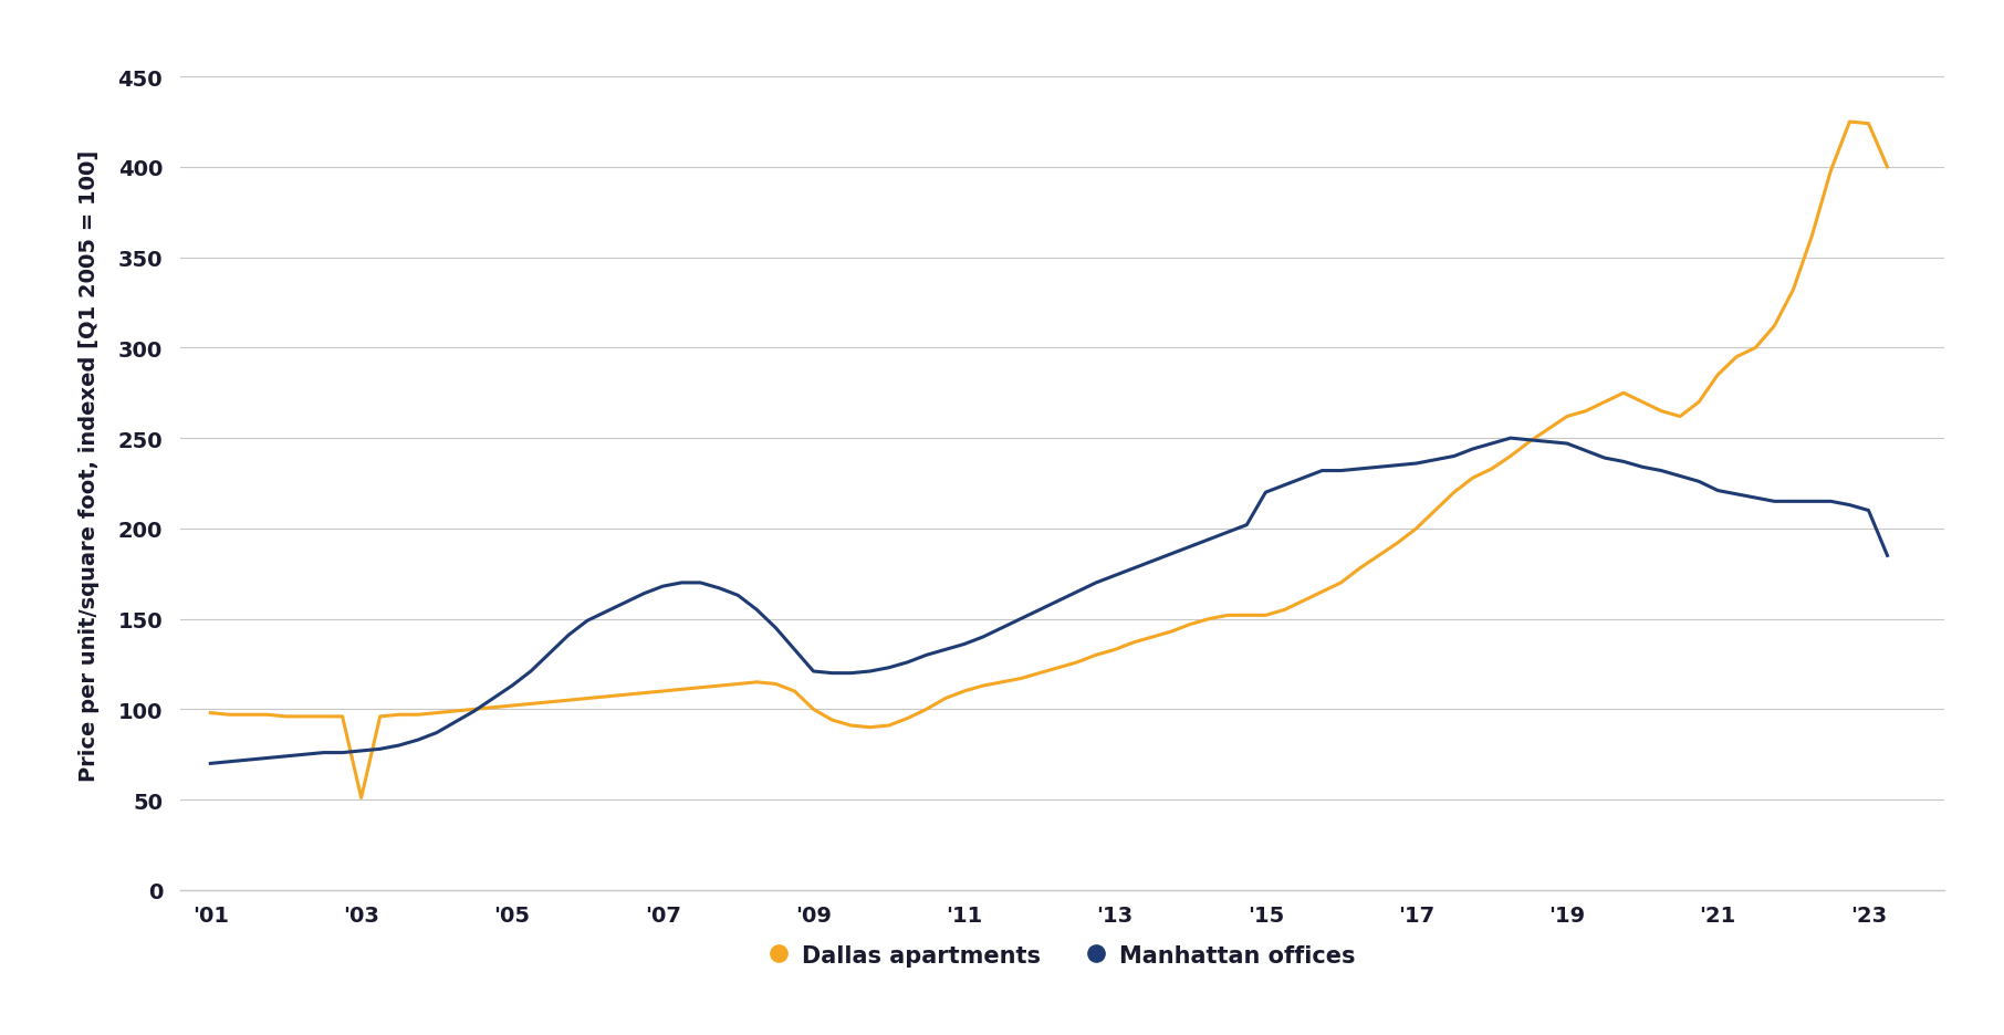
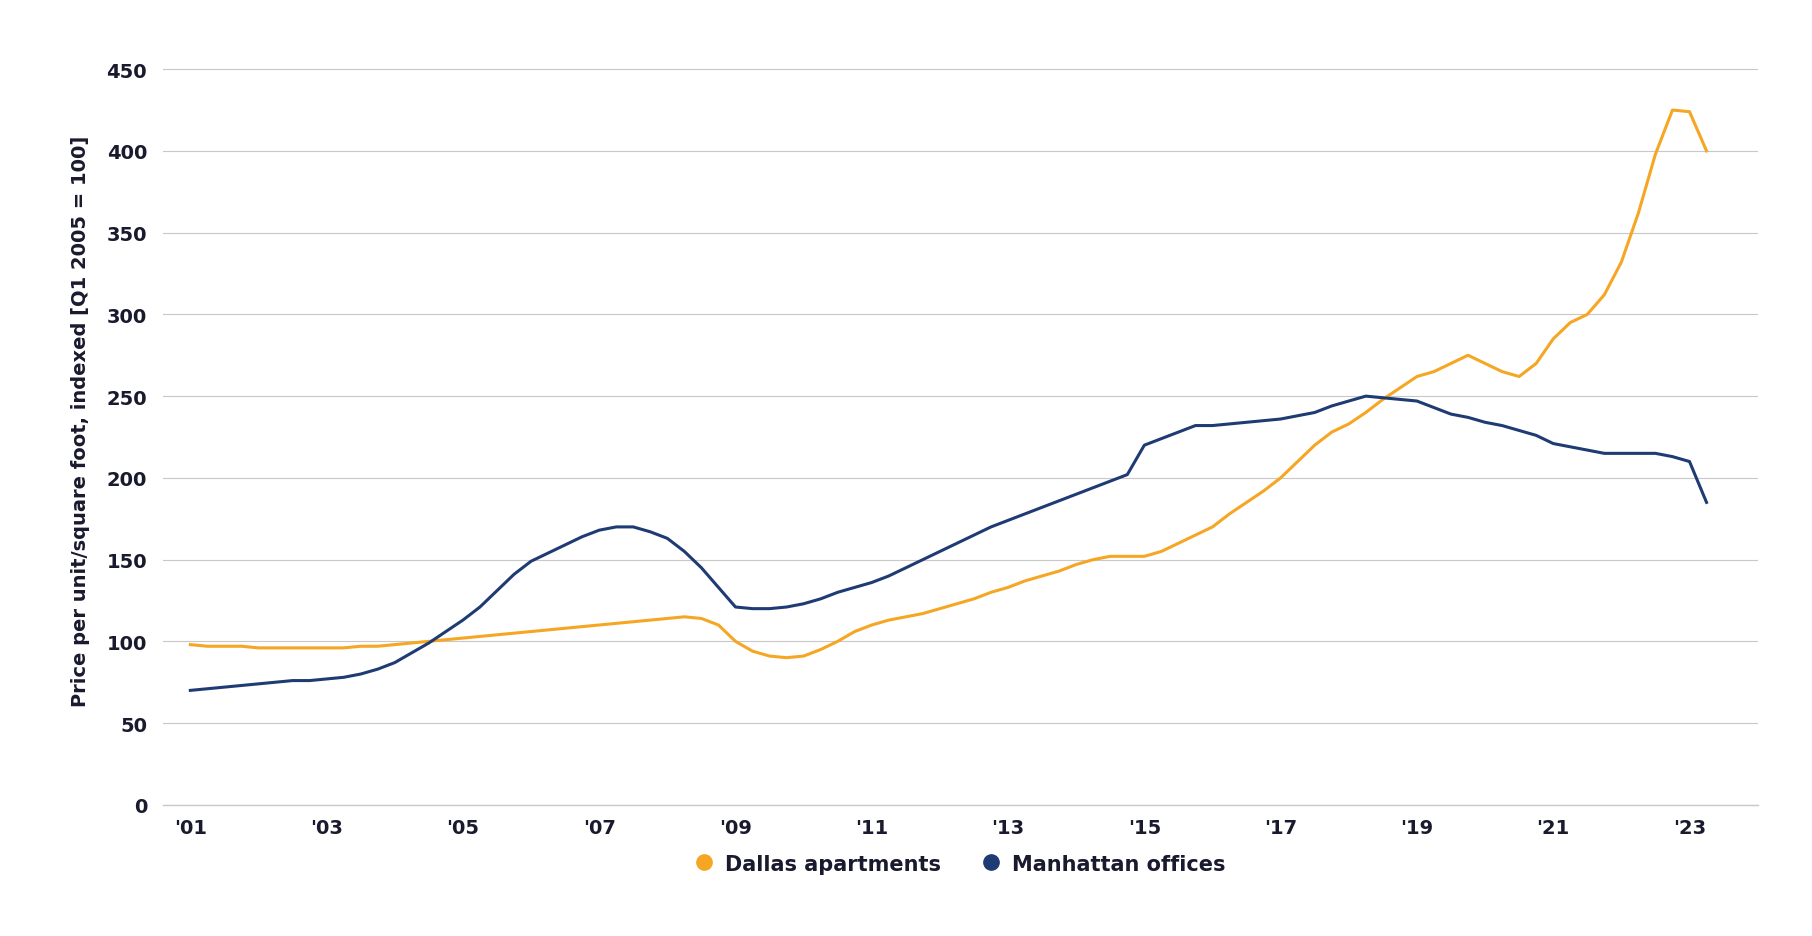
Dallas apartments/'03: 51 -> 96
